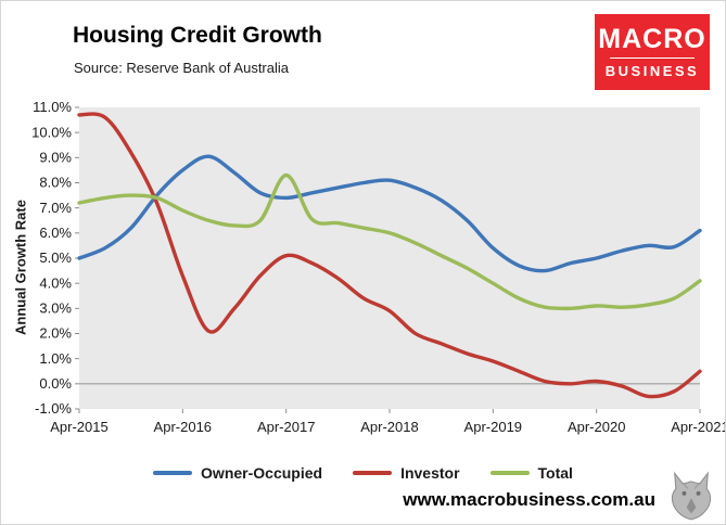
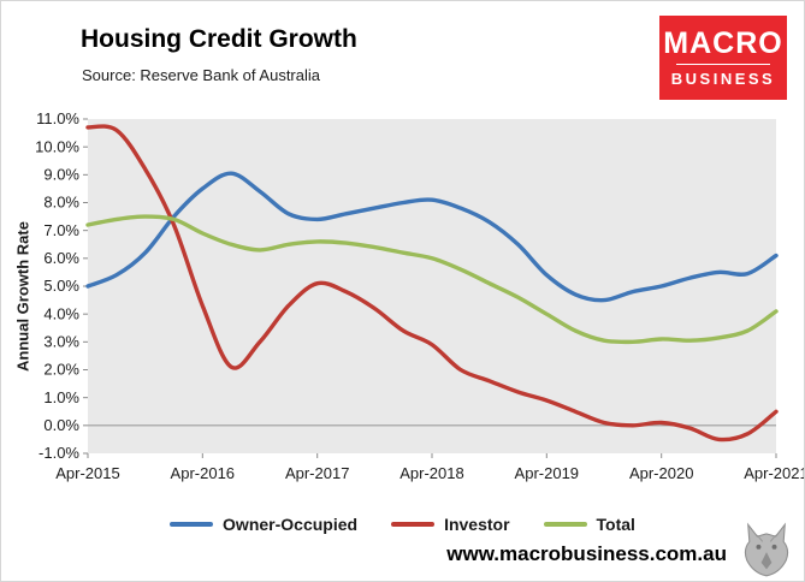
Total/Apr-2017: 8.3% -> 6.6%
